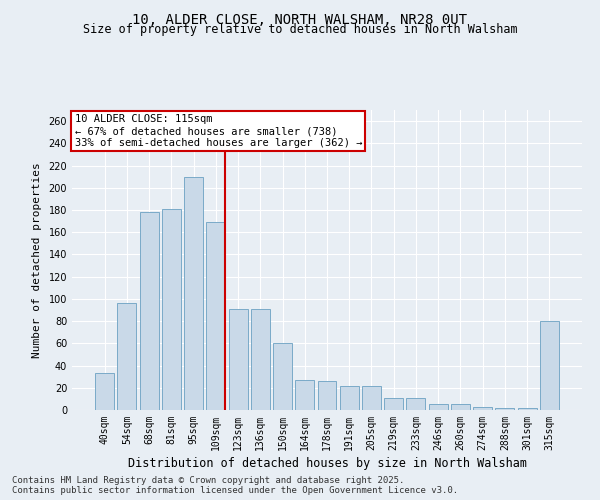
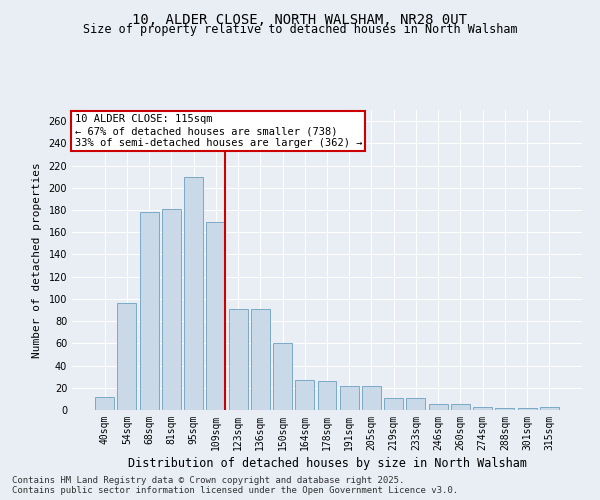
40sqm: 33 -> 12
315sqm: 80 -> 3
